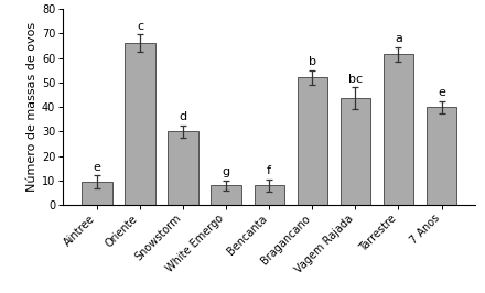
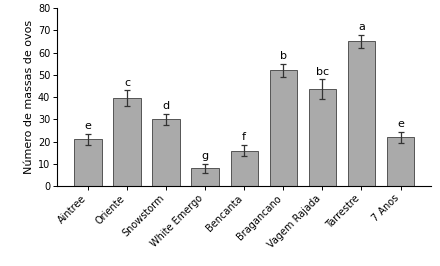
Aintree: 9.5 -> 21.0
Oriente: 66.0 -> 39.5
Bencanta: 8.0 -> 16.0
Tarrestre: 61.5 -> 65.0
7 Anos: 40.0 -> 22.0
